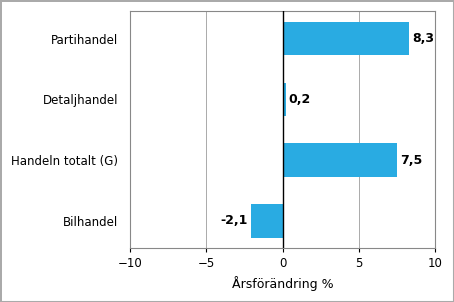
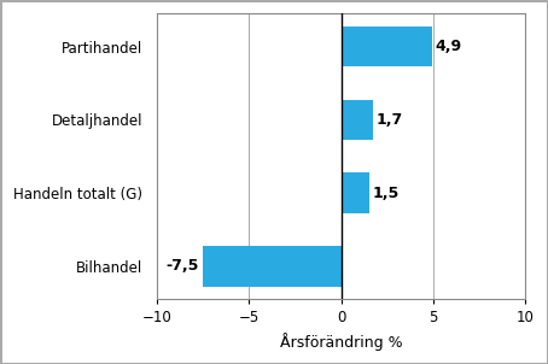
Partihandel: 8,3 -> 4,9
Detaljhandel: 0,2 -> 1,7
Handeln totalt (G): 7,5 -> 1,5
Bilhandel: -2,1 -> -7,5
